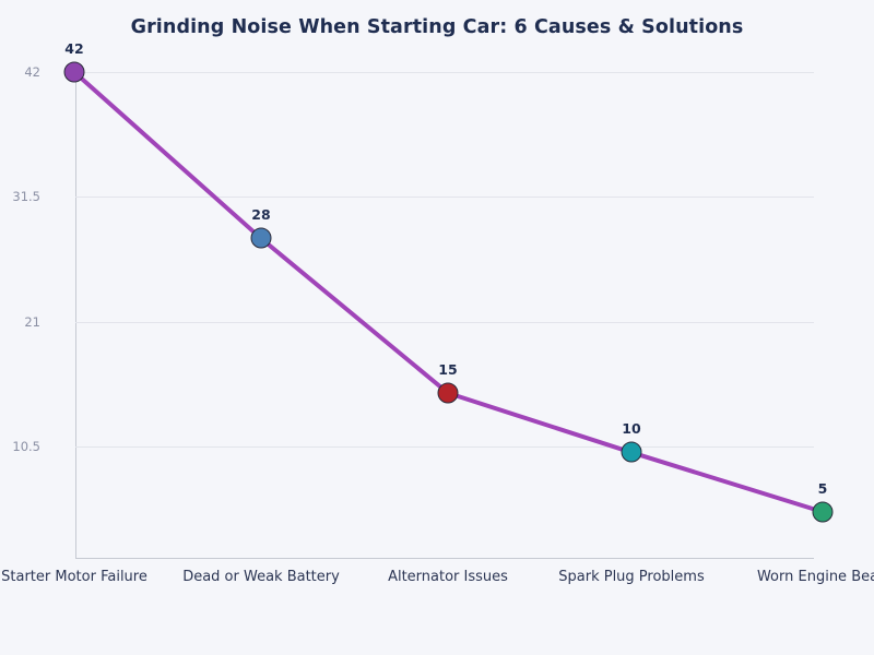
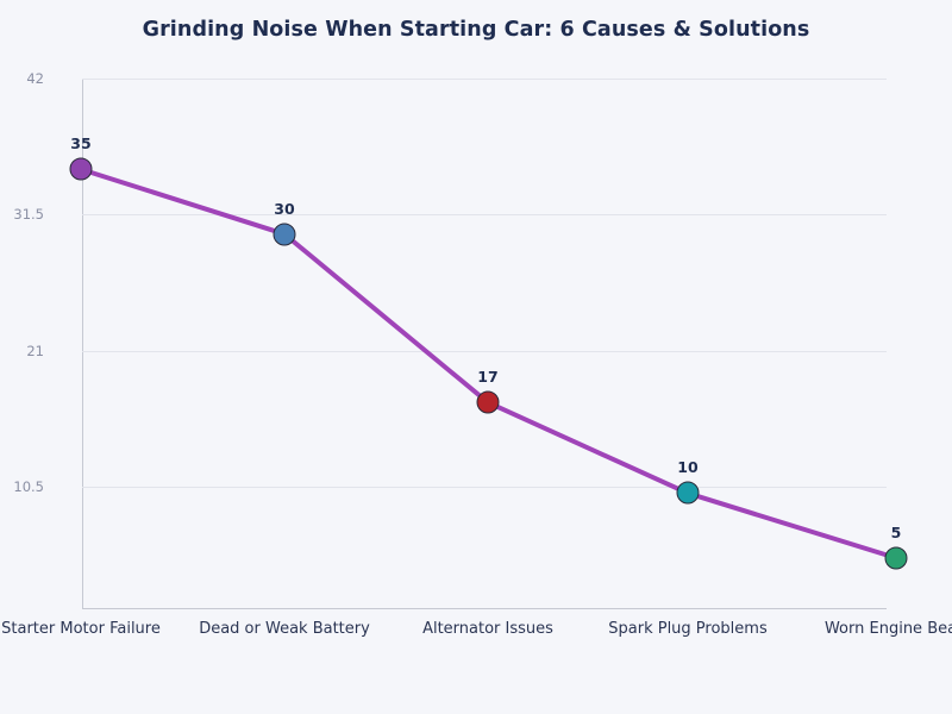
Starter Motor Failure: 42 -> 35
Dead or Weak Battery: 28 -> 30
Alternator Issues: 15 -> 17
